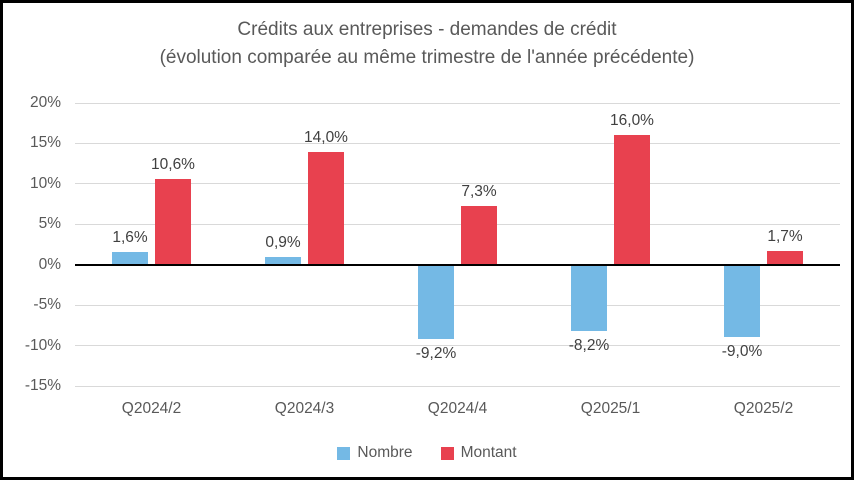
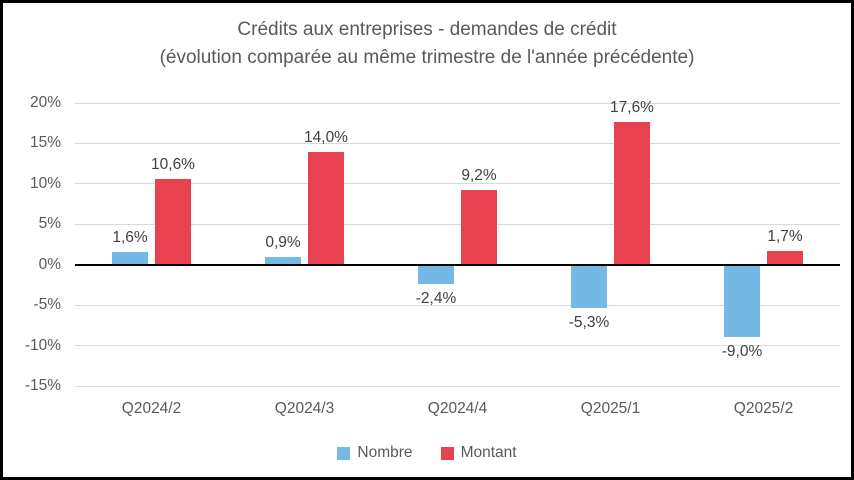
Nombre/Q2024/4: -9,2% -> -2,4%
Montant/Q2024/4: 7,3% -> 9,2%
Nombre/Q2025/1: -8,2% -> -5,3%
Montant/Q2025/1: 16,0% -> 17,6%
